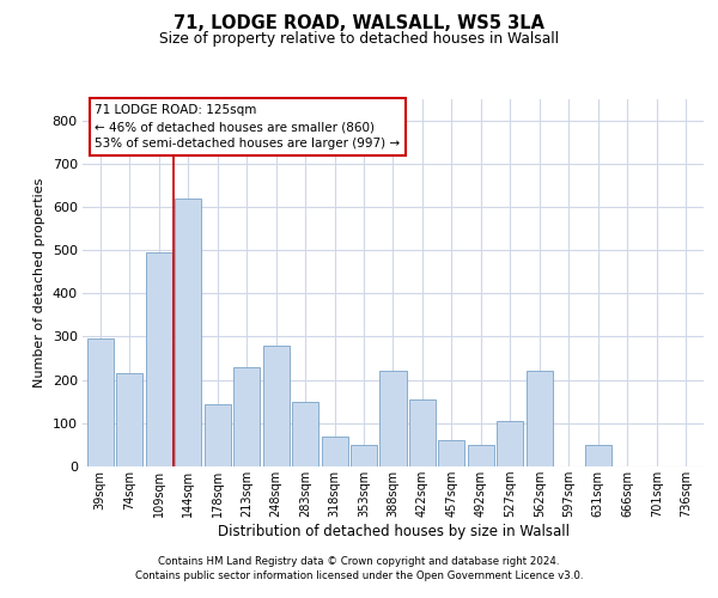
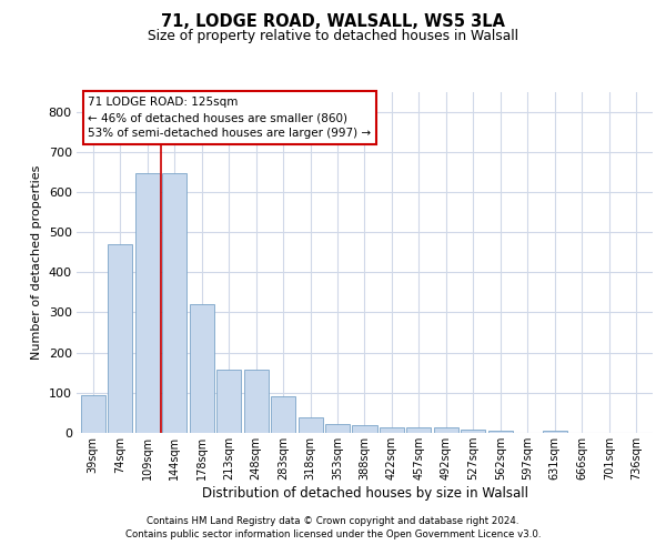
39sqm: 295 -> 95
74sqm: 215 -> 470
109sqm: 495 -> 648
144sqm: 620 -> 648
178sqm: 145 -> 322
213sqm: 230 -> 157
248sqm: 280 -> 157
283sqm: 150 -> 92
318sqm: 70 -> 40
353sqm: 50 -> 22
388sqm: 220 -> 20
422sqm: 155 -> 13
457sqm: 60 -> 13
492sqm: 50 -> 13
527sqm: 105 -> 7
562sqm: 220 -> 5
631sqm: 50 -> 5
